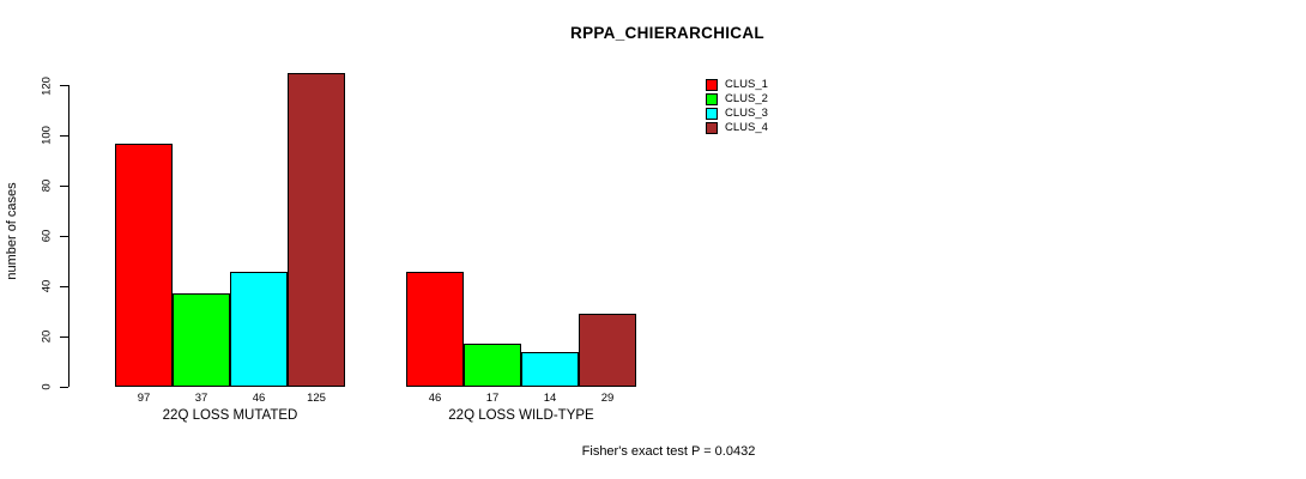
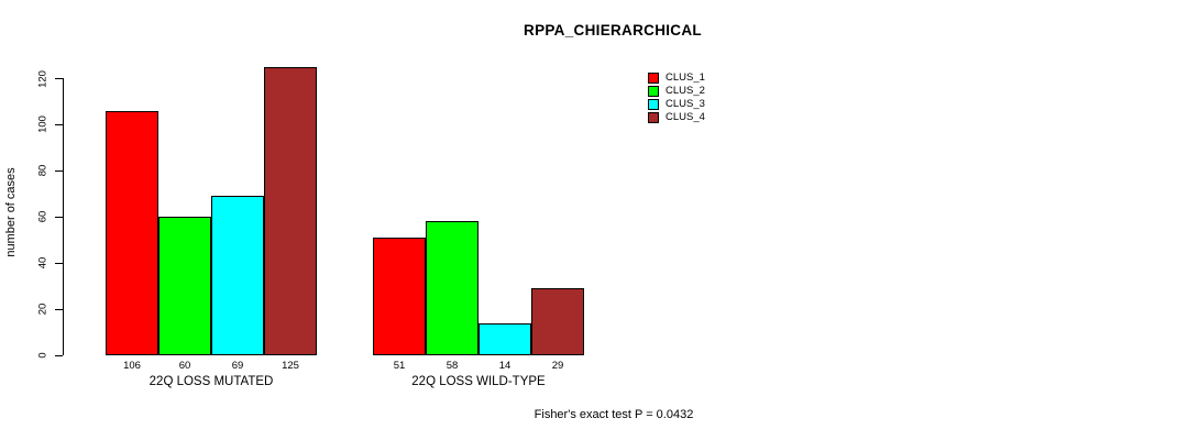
CLUS_1/22Q LOSS MUTATED: 97 -> 106
CLUS_2/22Q LOSS MUTATED: 37 -> 60
CLUS_3/22Q LOSS MUTATED: 46 -> 69
CLUS_1/22Q LOSS WILD-TYPE: 46 -> 51
CLUS_2/22Q LOSS WILD-TYPE: 17 -> 58
